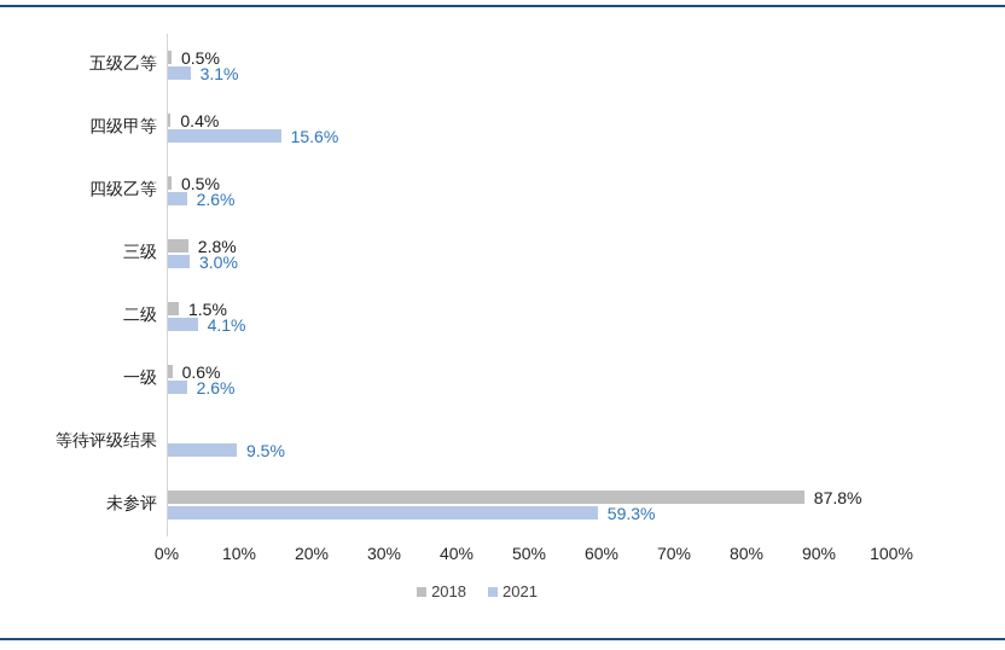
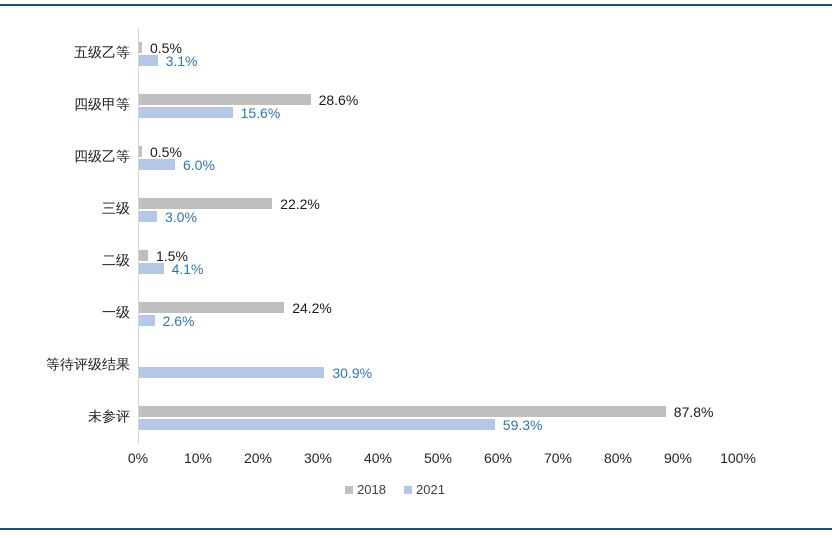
2018/四级甲等: 0.4% -> 28.6%
2021/四级乙等: 2.6% -> 6.0%
2018/三级: 2.8% -> 22.2%
2018/一级: 0.6% -> 24.2%
2021/等待评级结果: 9.5% -> 30.9%
